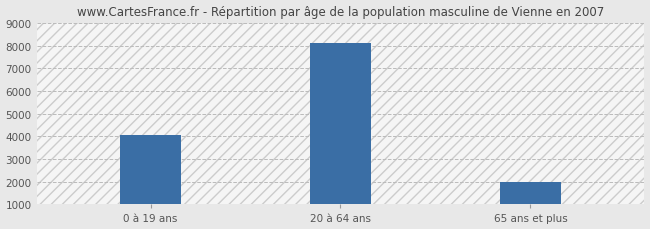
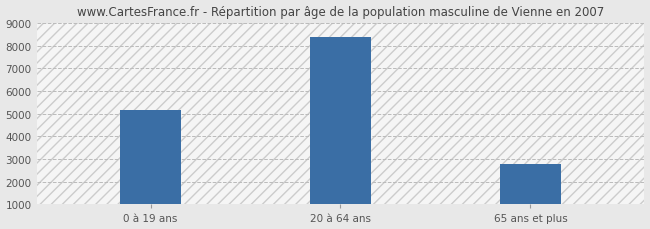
0 à 19 ans: 4050 -> 5150
20 à 64 ans: 8100 -> 8400
65 ans et plus: 2000 -> 2800
